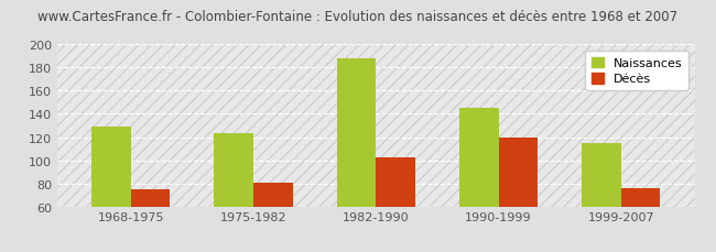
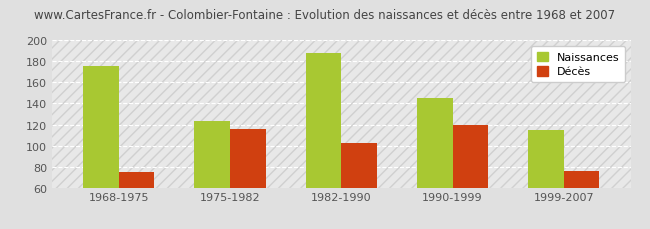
Naissances/1968-1975: 129 -> 176
Décès/1975-1982: 81 -> 116
